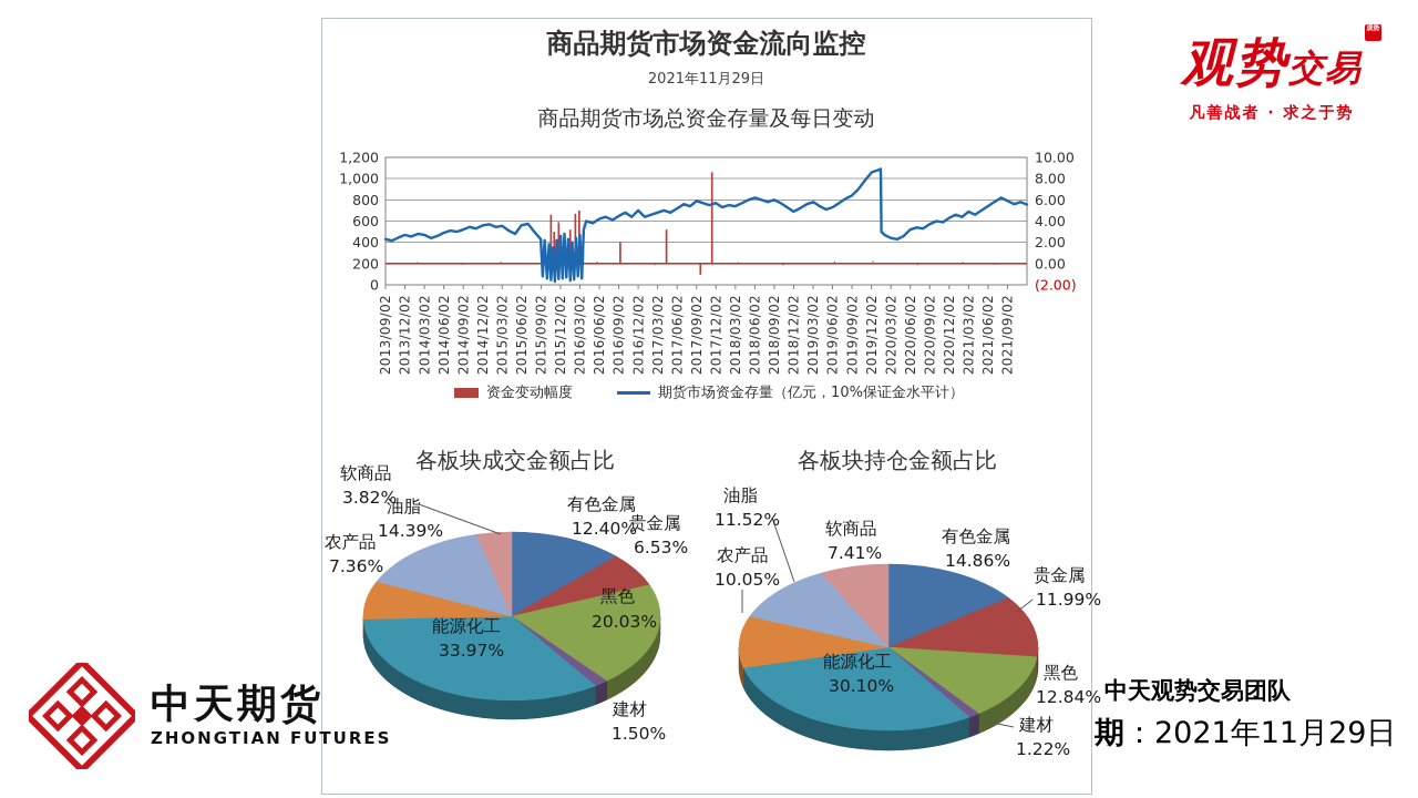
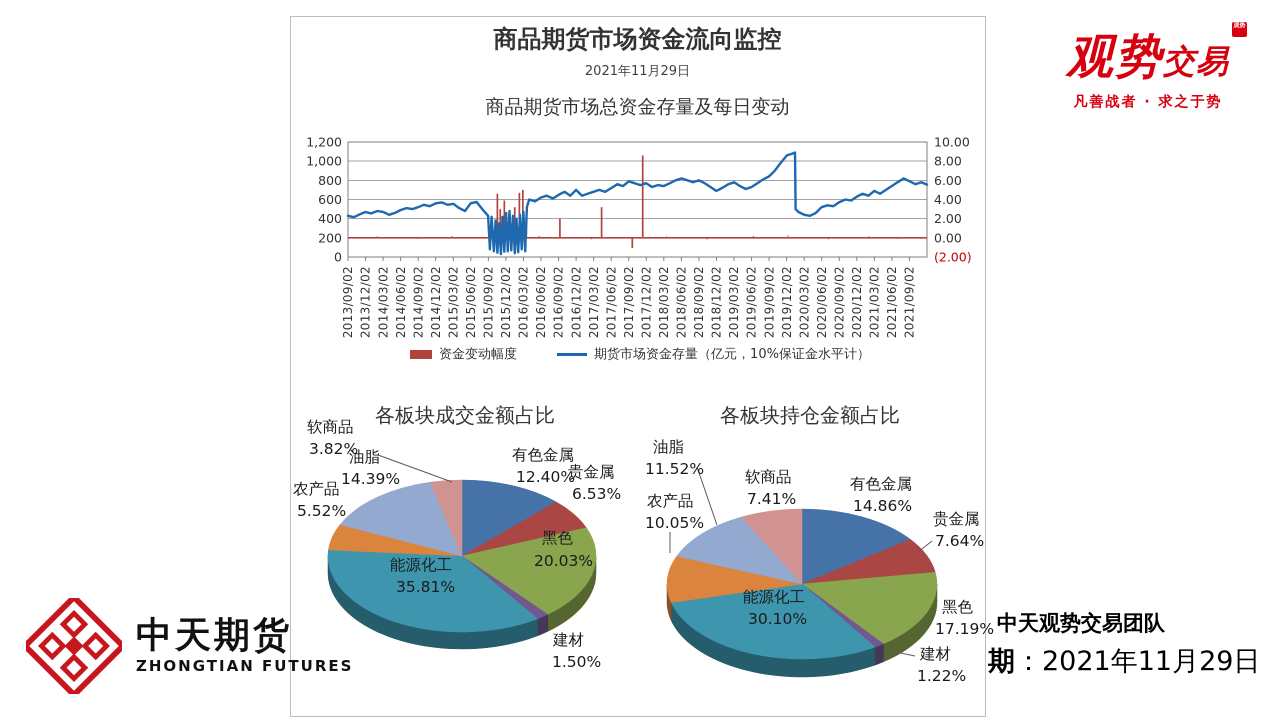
各板块成交金额占比/能源化工: 33.97% -> 35.81%
各板块成交金额占比/农产品: 7.36% -> 5.52%
各板块持仓金额占比/贵金属: 11.99% -> 7.64%
各板块持仓金额占比/黑色: 12.84% -> 17.19%
